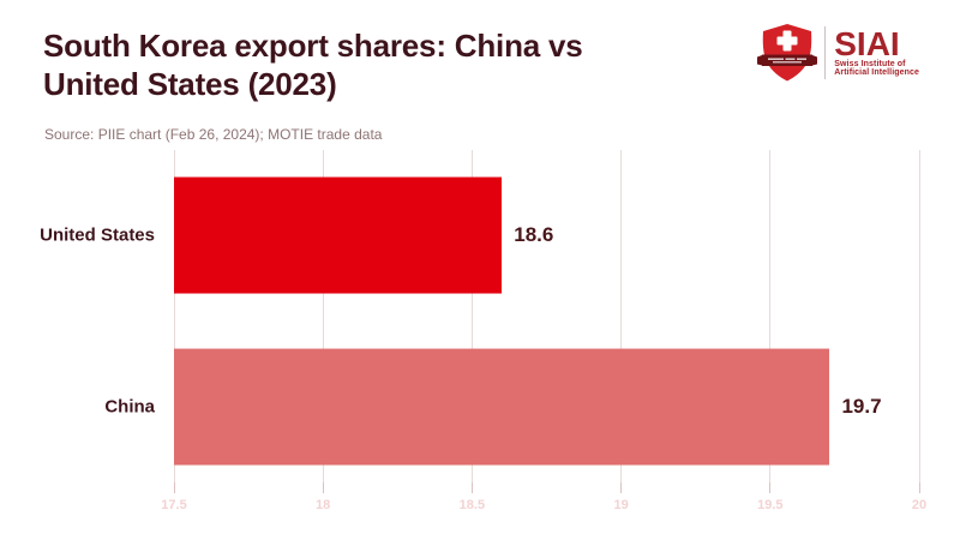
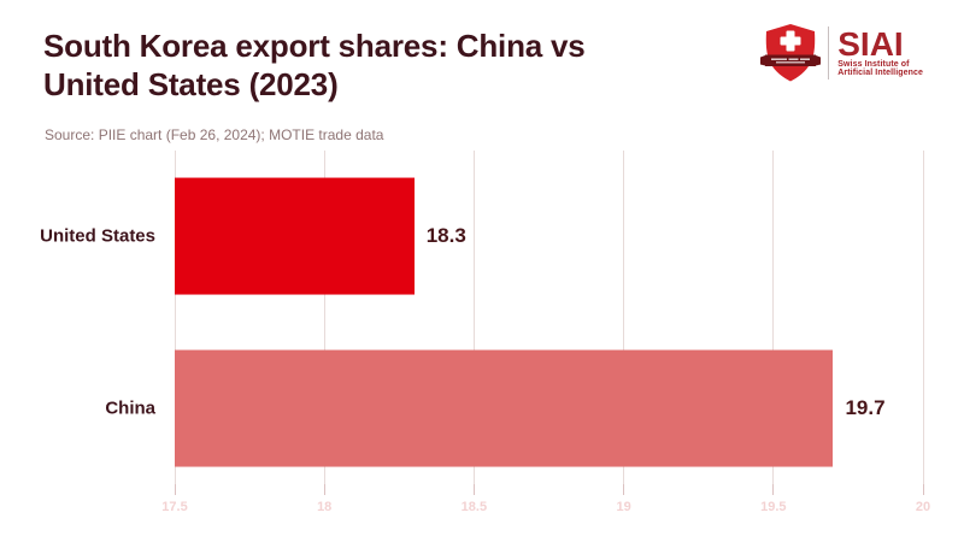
United States: 18.6 -> 18.3
